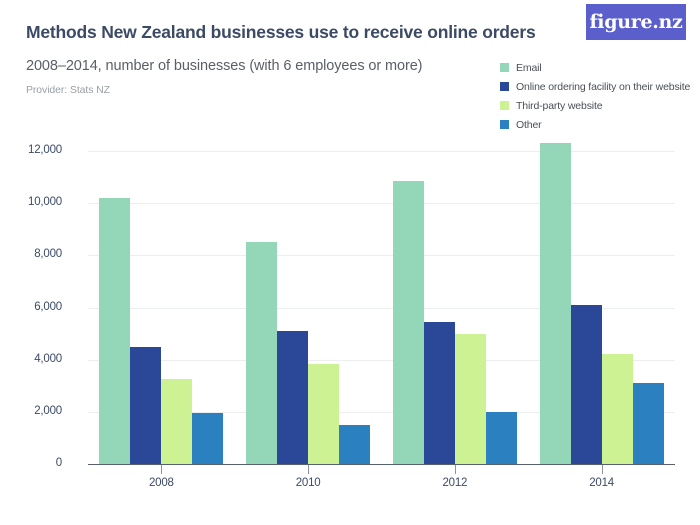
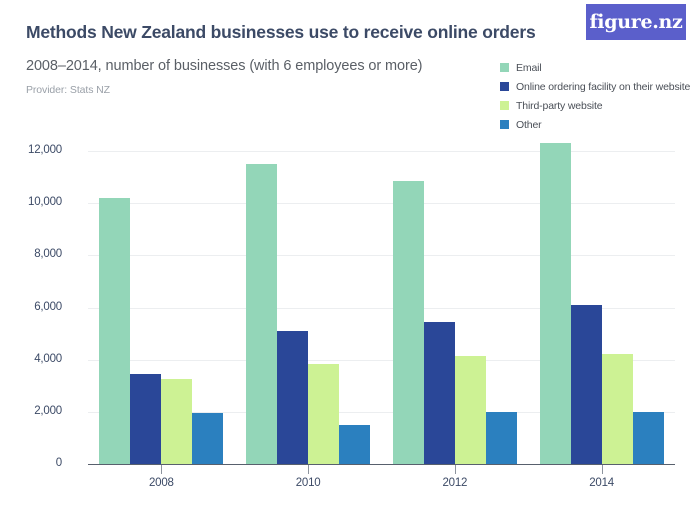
Online ordering facility on their website/2008: 4500 -> 3400
Email/2010: 8500 -> 11500
Third-party website/2012: 5000 -> 4200
Other/2014: 3100 -> 2000
